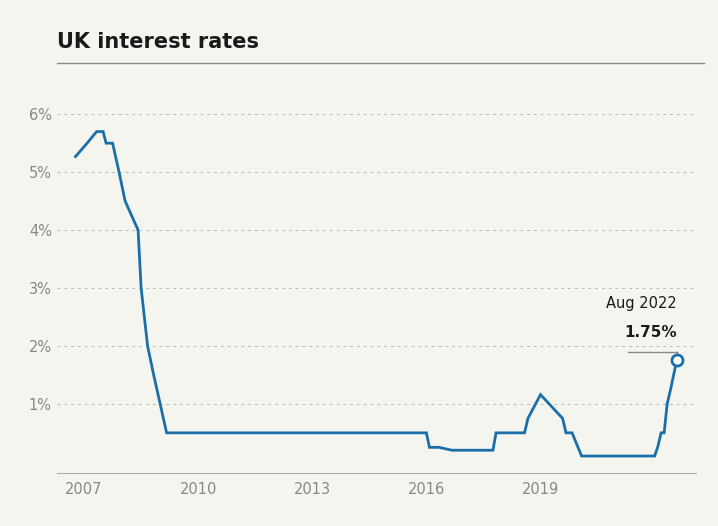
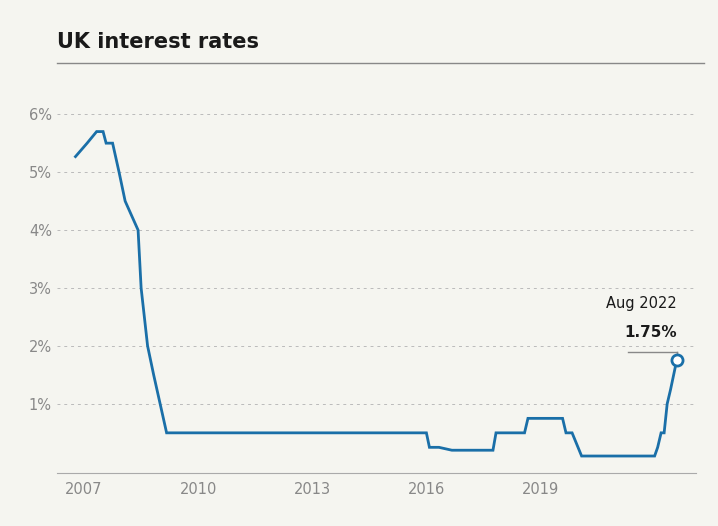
2019: 1.16% -> 0.75%
